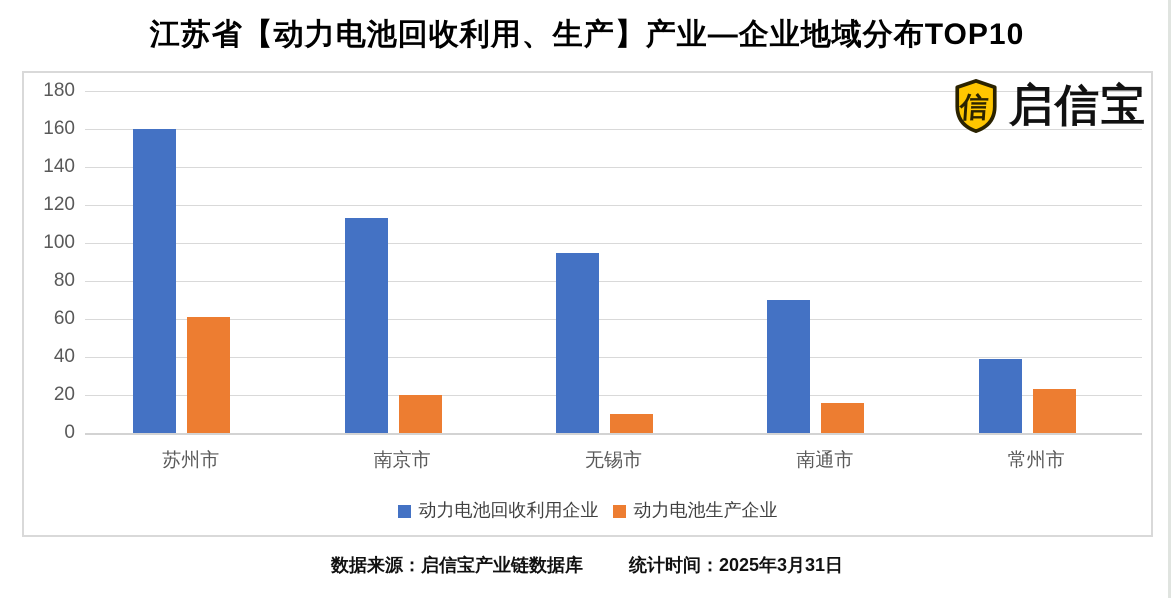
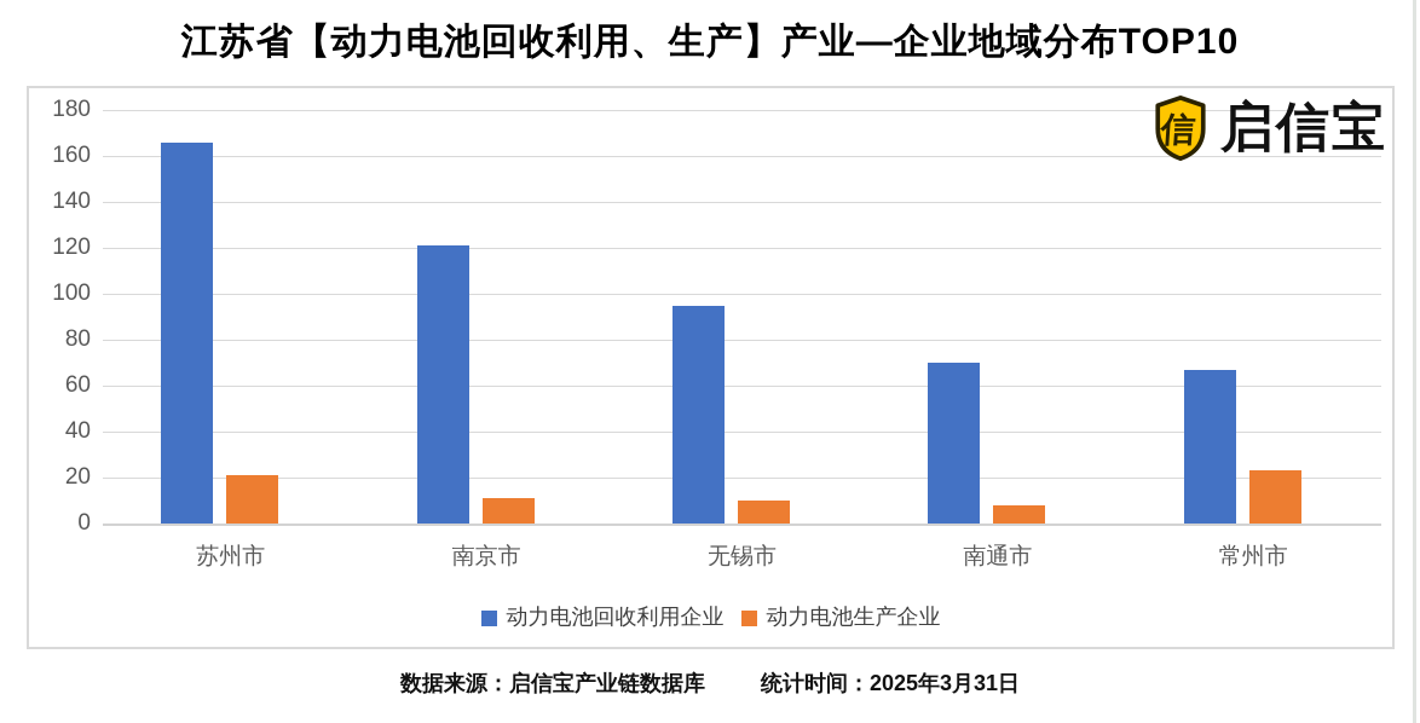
动力电池回收利用企业/苏州市: 160 -> 166
动力电池生产企业/苏州市: 61 -> 21
动力电池回收利用企业/南京市: 113 -> 121
动力电池生产企业/南京市: 20 -> 11
动力电池生产企业/南通市: 16 -> 8
动力电池回收利用企业/常州市: 39 -> 67
